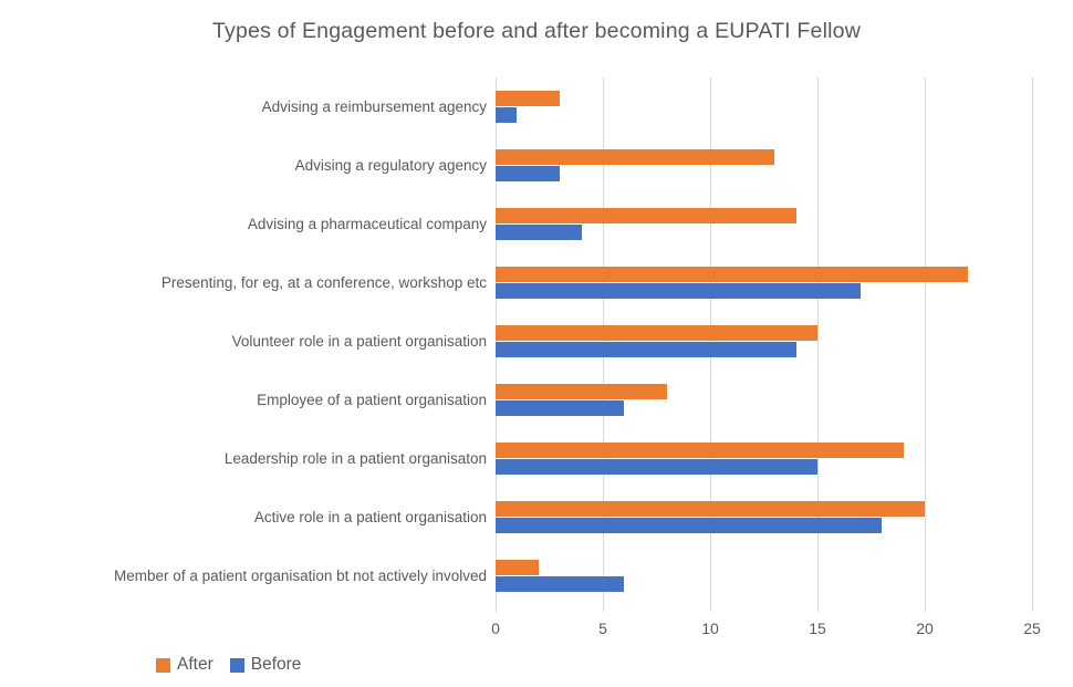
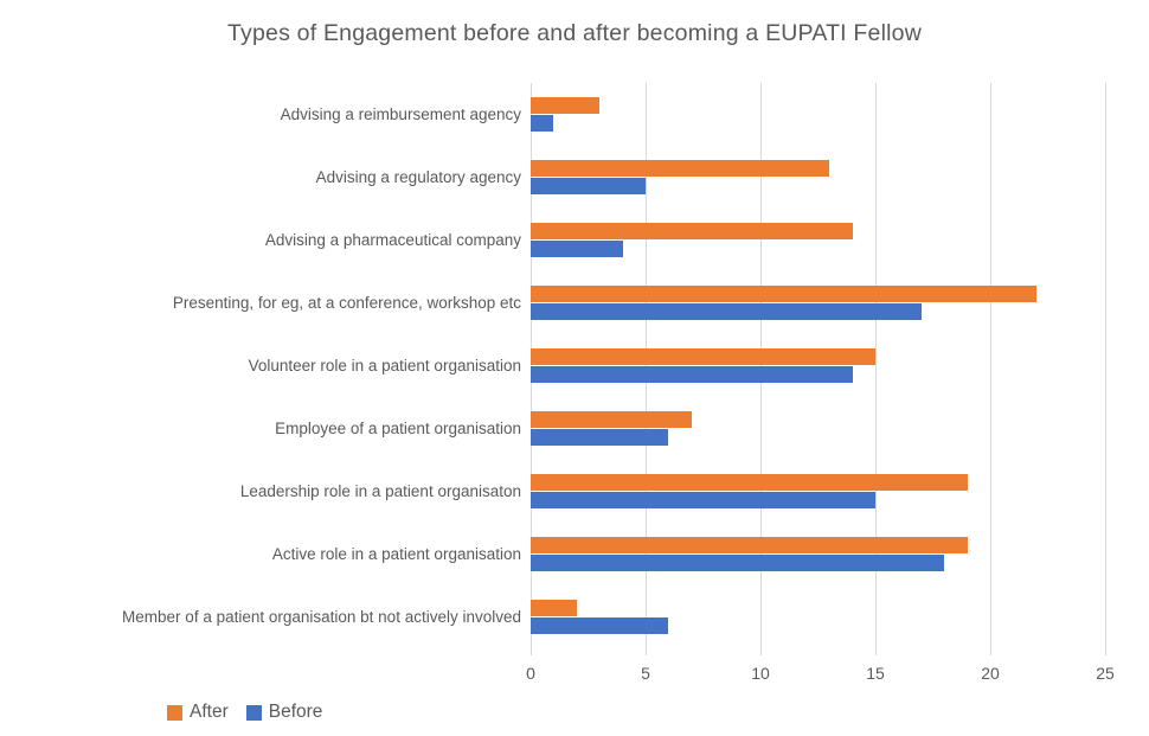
Before/Advising a regulatory agency: 3 -> 5
After/Employee of a patient organisation: 8 -> 7
After/Active role in a patient organisation: 20 -> 19
